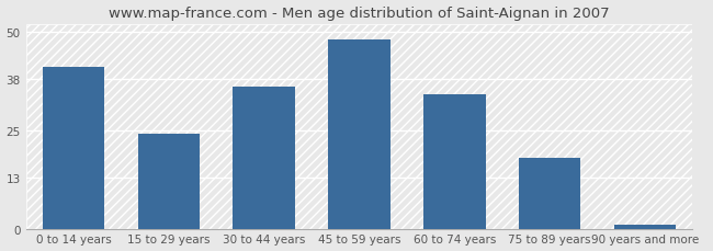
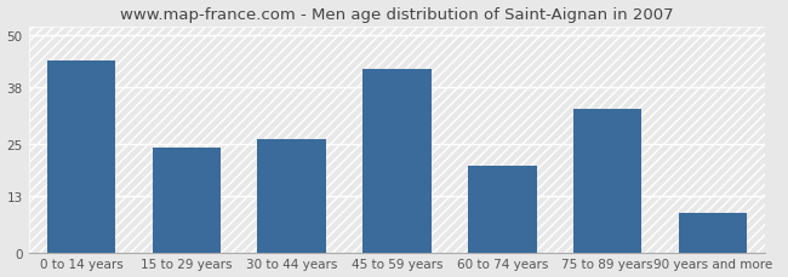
0 to 14 years: 41 -> 44
30 to 44 years: 36 -> 26
45 to 59 years: 48 -> 42
60 to 74 years: 34 -> 20
75 to 89 years: 18 -> 33
90 years and more: 1 -> 9
